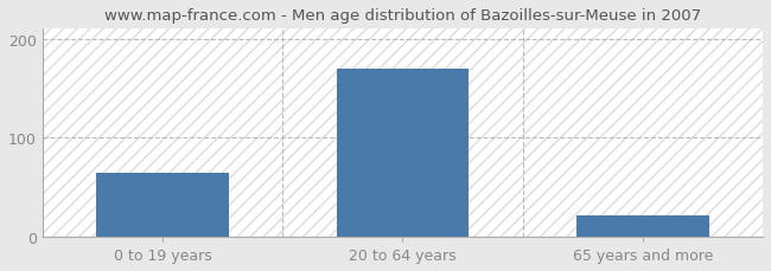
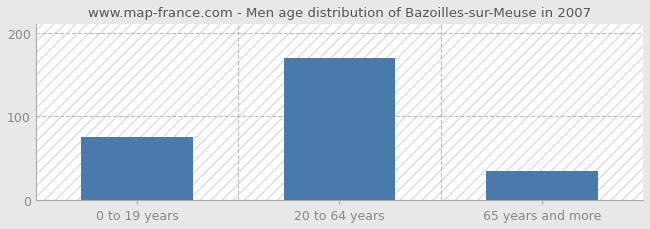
0 to 19 years: 64 -> 75
65 years and more: 22 -> 35
